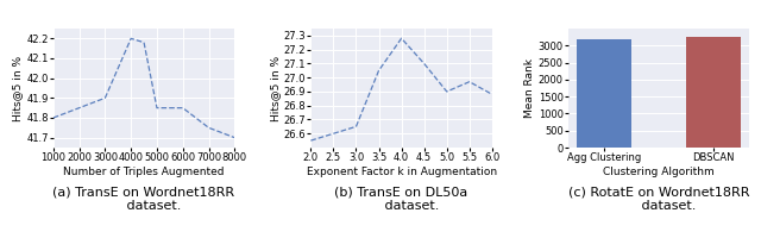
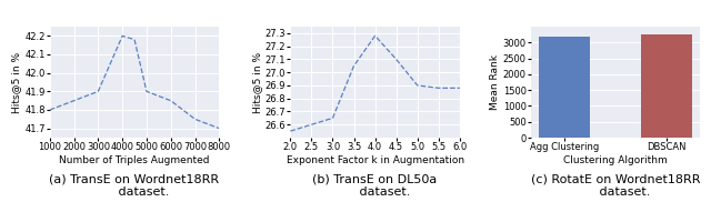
5000: 41.85 -> 41.90
5.5: 26.97 -> 26.88
